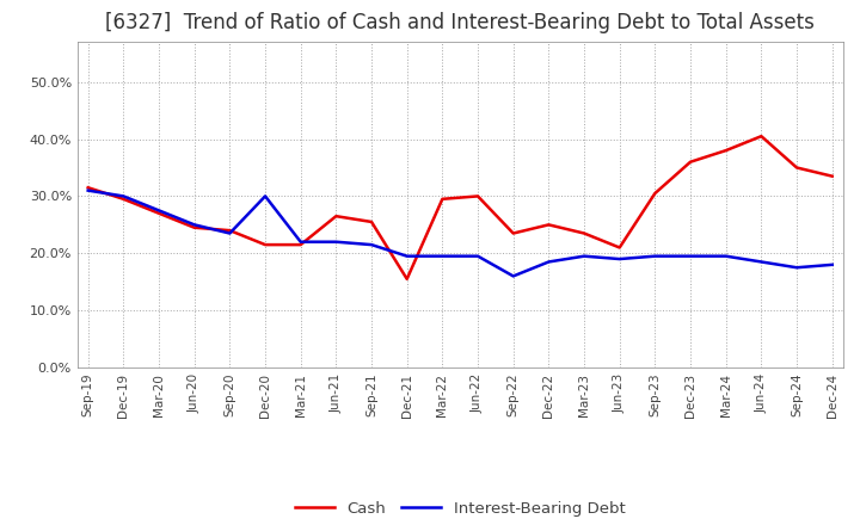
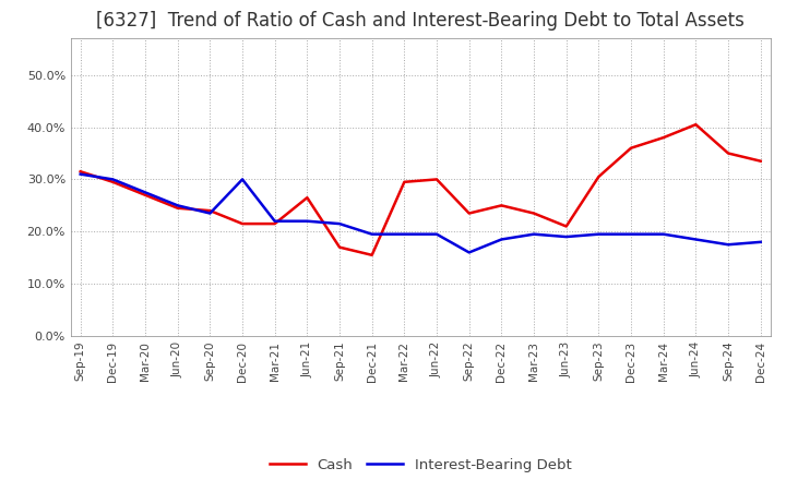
Cash/Sep-21: 25.5% -> 17.0%
